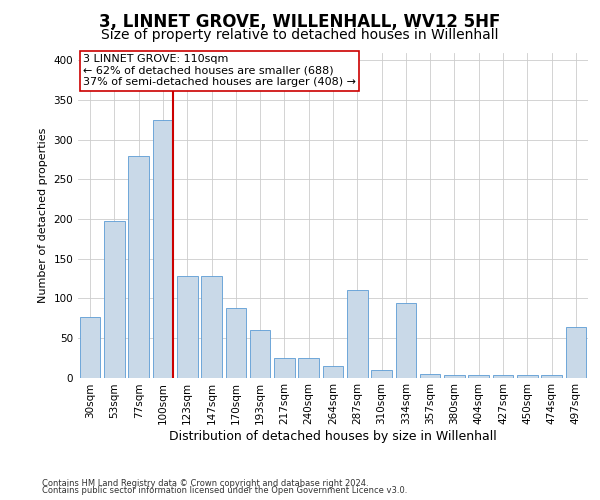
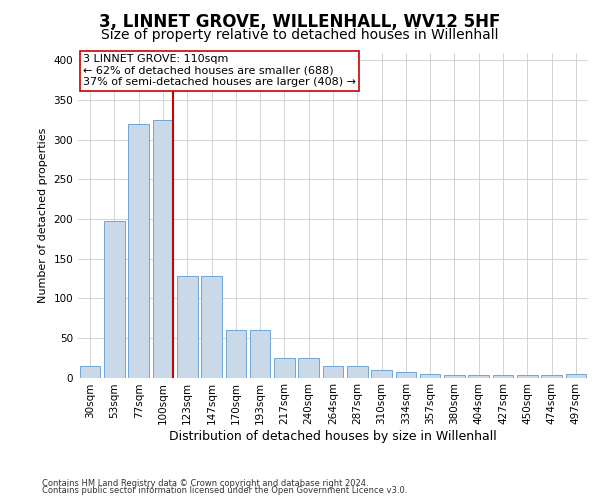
30sqm: 76 -> 15
77sqm: 280 -> 320
170sqm: 88 -> 60
287sqm: 110 -> 14
334sqm: 94 -> 7
497sqm: 64 -> 5
